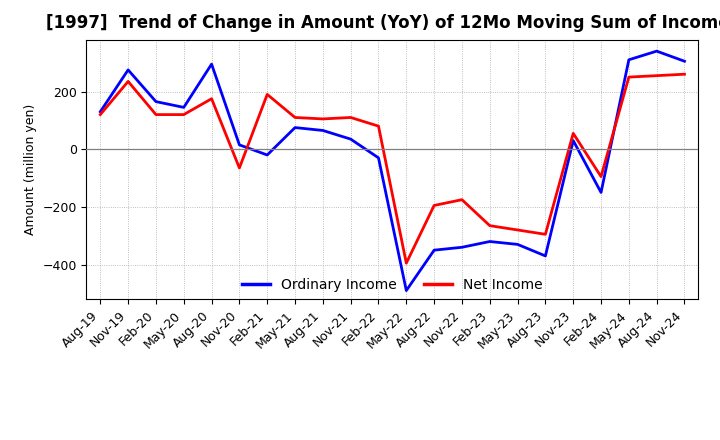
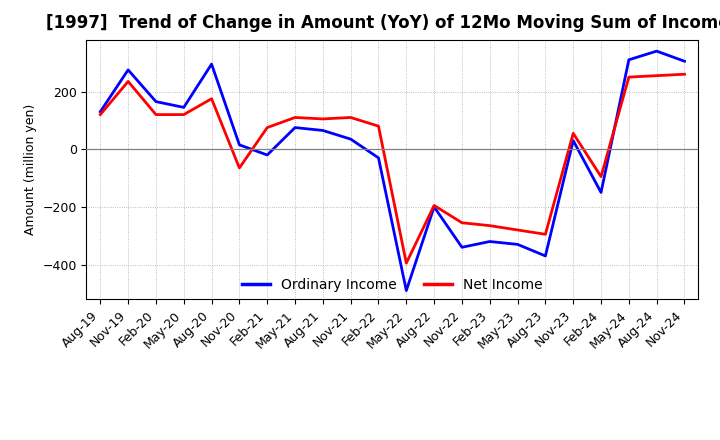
Net Income/Feb-21: 190 -> 75
Ordinary Income/Aug-22: -350 -> -200
Net Income/Nov-22: -175 -> -255
